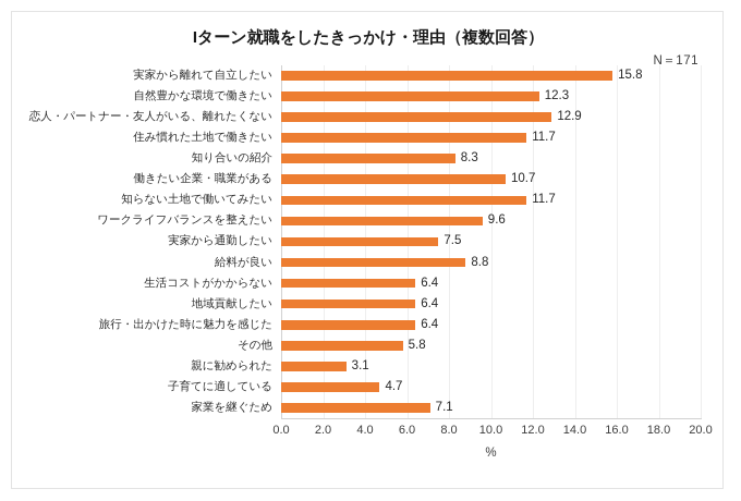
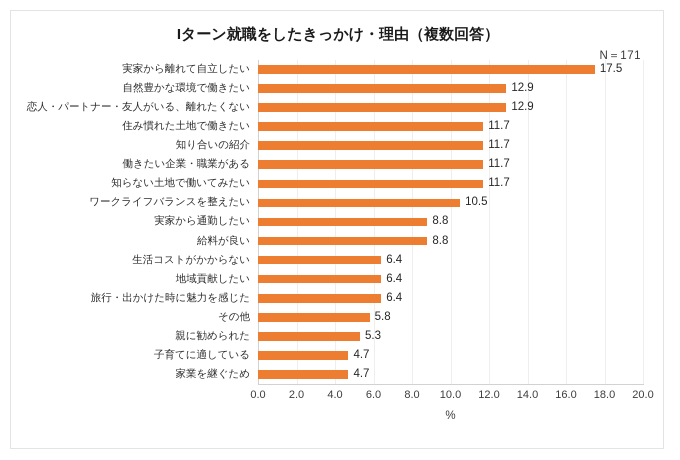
実家から離れて自立したい: 15.8 -> 17.5
自然豊かな環境で働きたい: 12.3 -> 12.9
知り合いの紹介: 8.3 -> 11.7
働きたい企業・職業がある: 10.7 -> 11.7
ワークライフバランスを整えたい: 9.6 -> 10.5
実家から通勤したい: 7.5 -> 8.8
親に勧められた: 3.1 -> 5.3
家業を継ぐため: 7.1 -> 4.7
